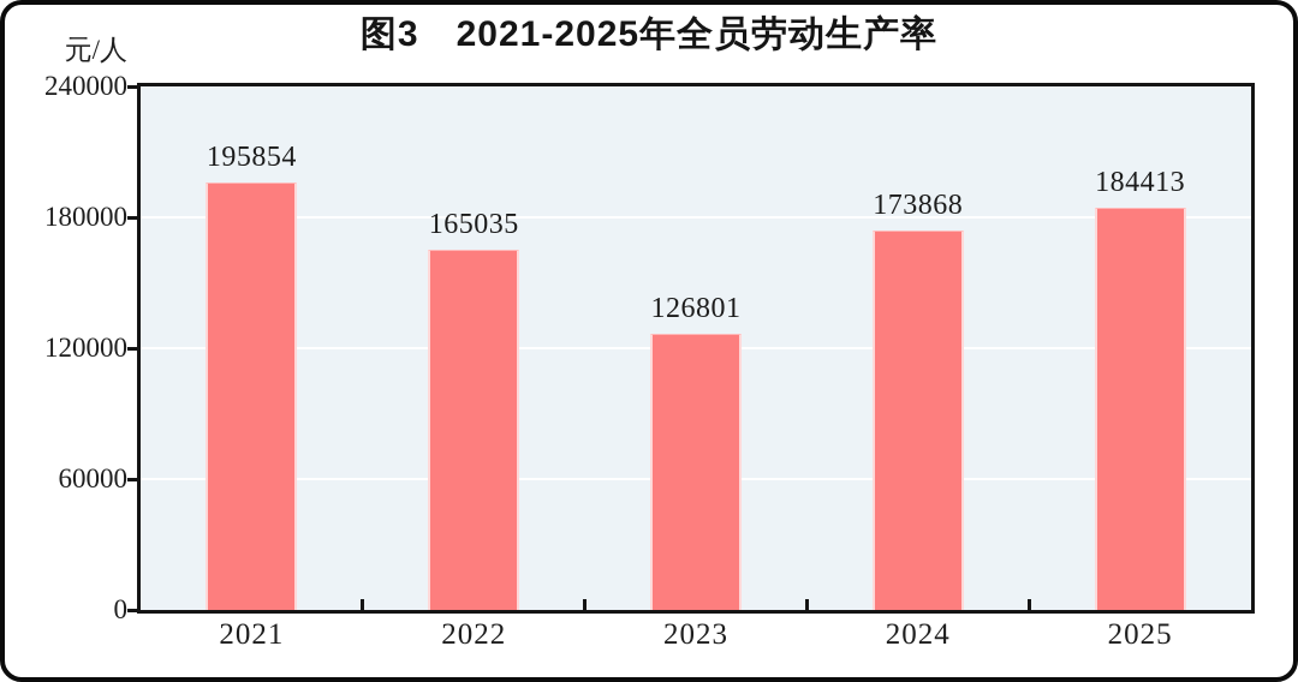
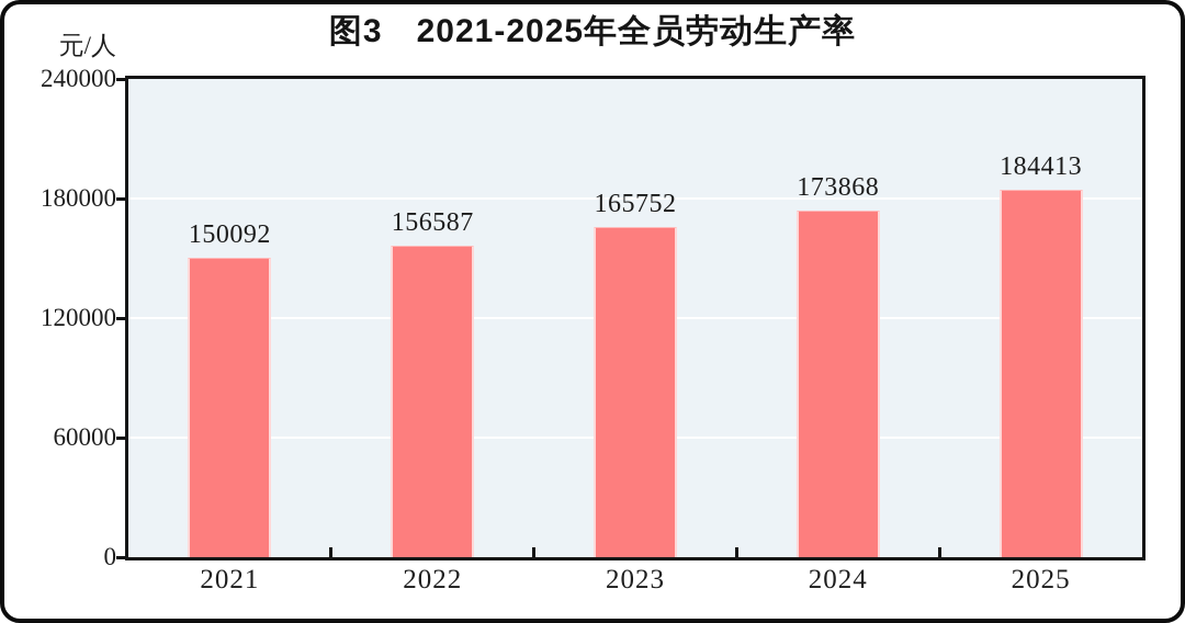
2021: 195854 -> 150092
2022: 165035 -> 156587
2023: 126801 -> 165752
